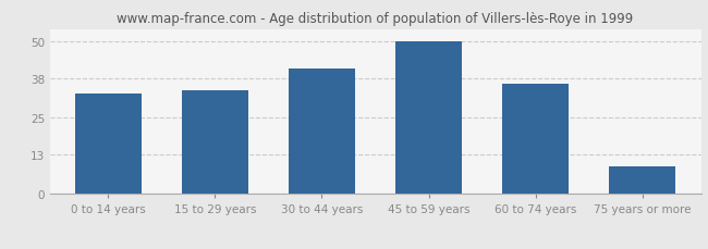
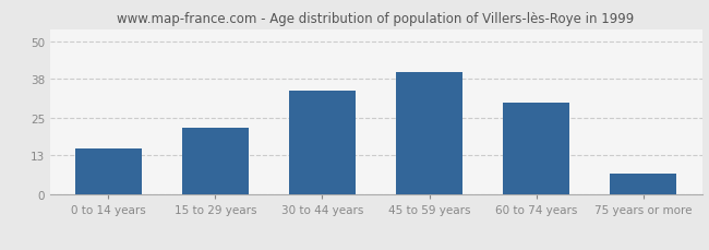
0 to 14 years: 33 -> 15
15 to 29 years: 34 -> 22
30 to 44 years: 41 -> 34
45 to 59 years: 50 -> 40
60 to 74 years: 36 -> 30
75 years or more: 9 -> 7
